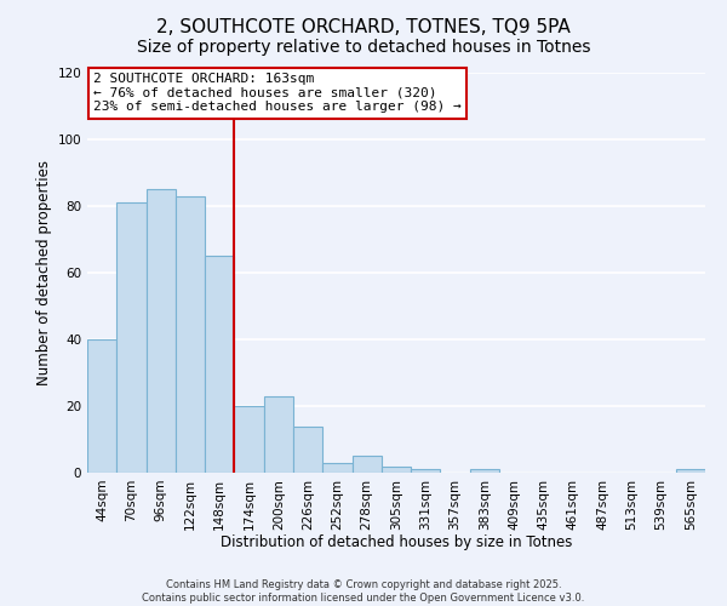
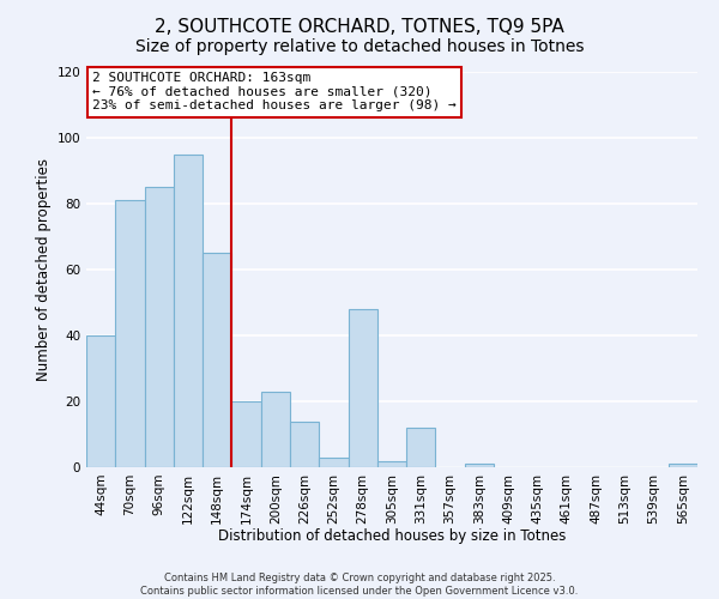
122sqm: 83 -> 95
278sqm: 5 -> 48
331sqm: 1 -> 12
